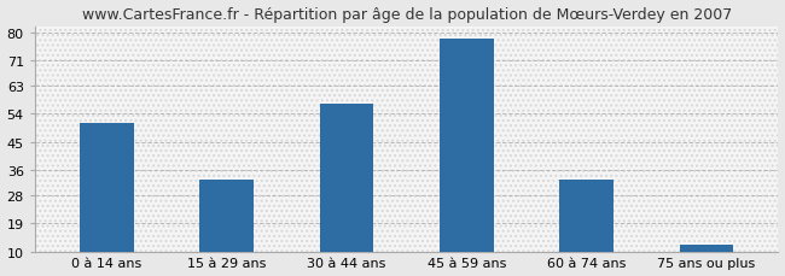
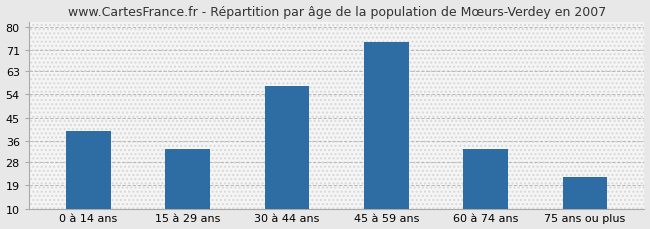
0 à 14 ans: 51 -> 40
45 à 59 ans: 78 -> 74
75 ans ou plus: 12 -> 22
